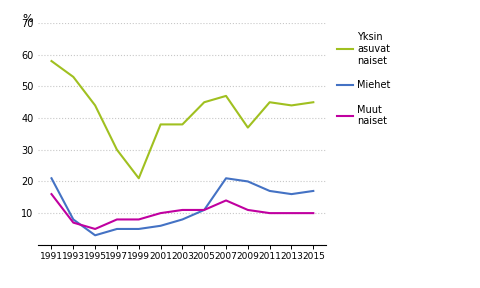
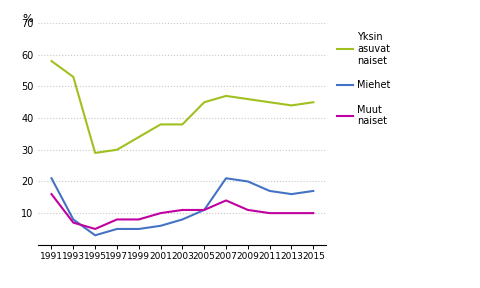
Yksin asuvat naiset/1995: 44 -> 29
Yksin asuvat naiset/1999: 21 -> 34
Yksin asuvat naiset/2009: 37 -> 46
